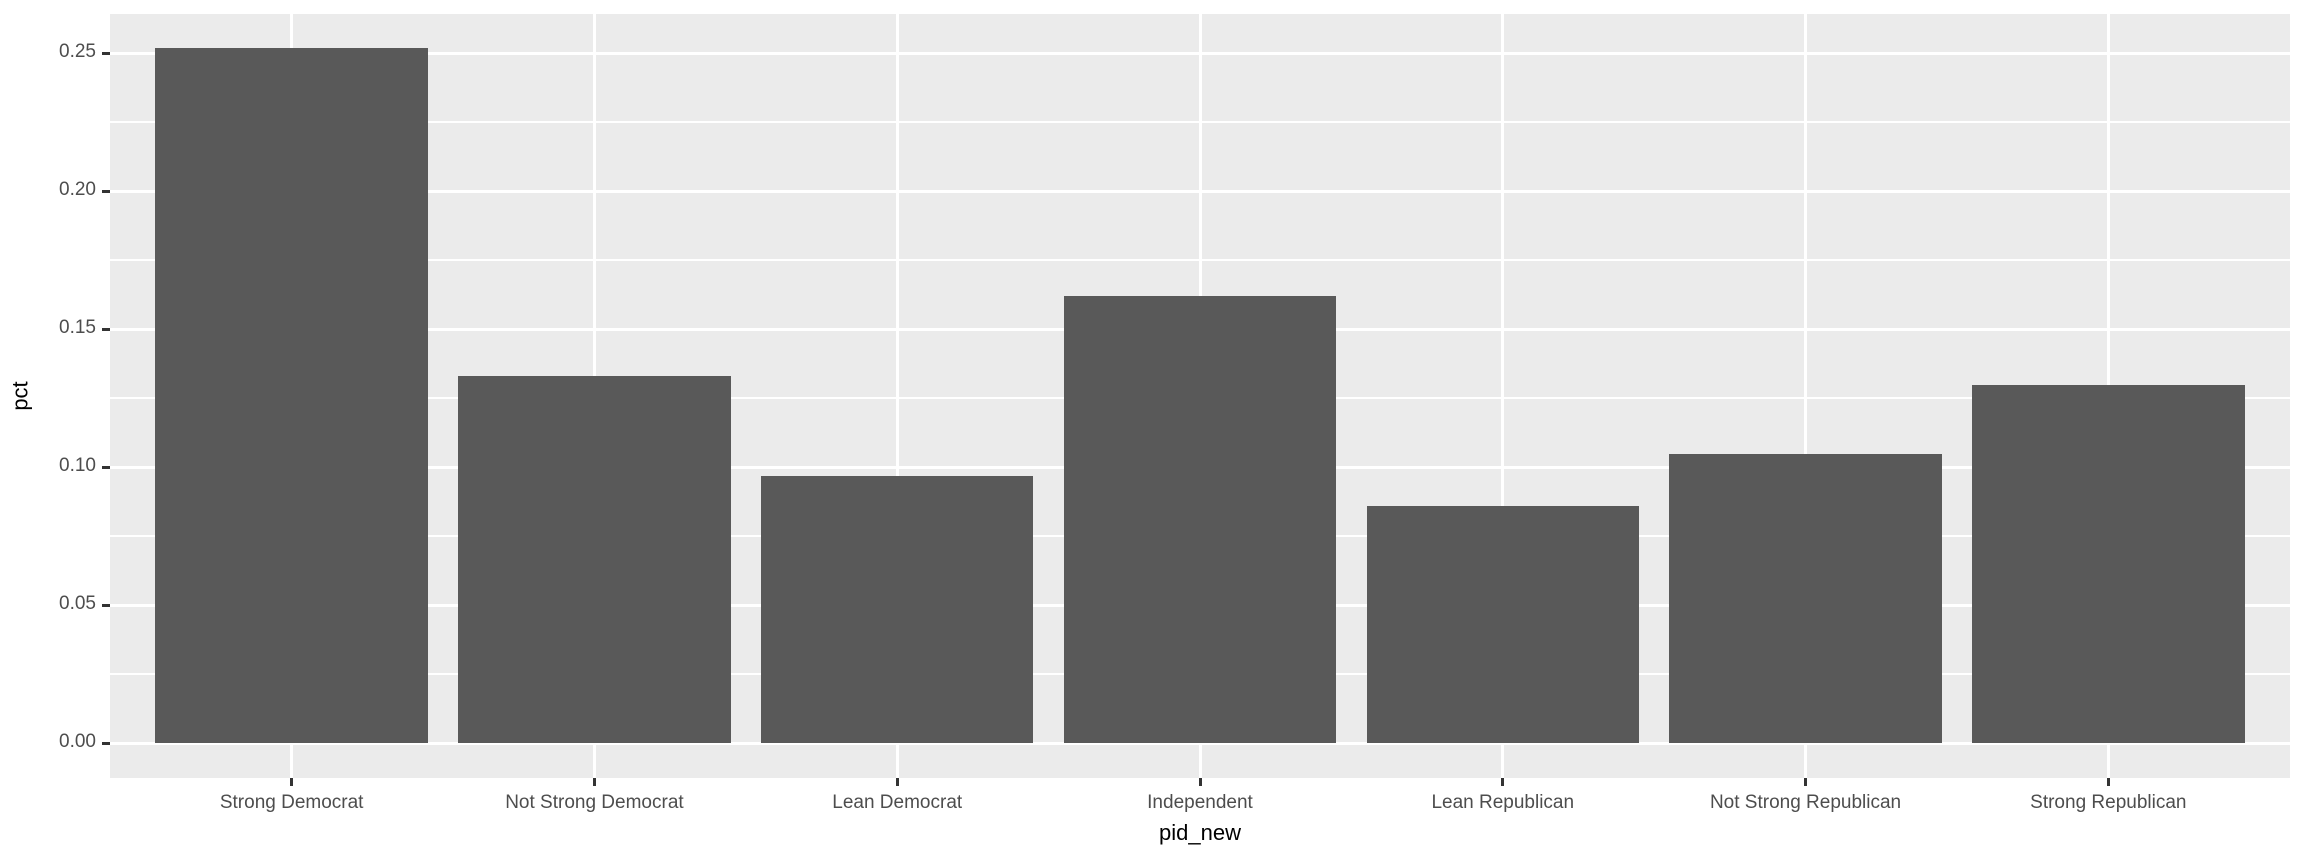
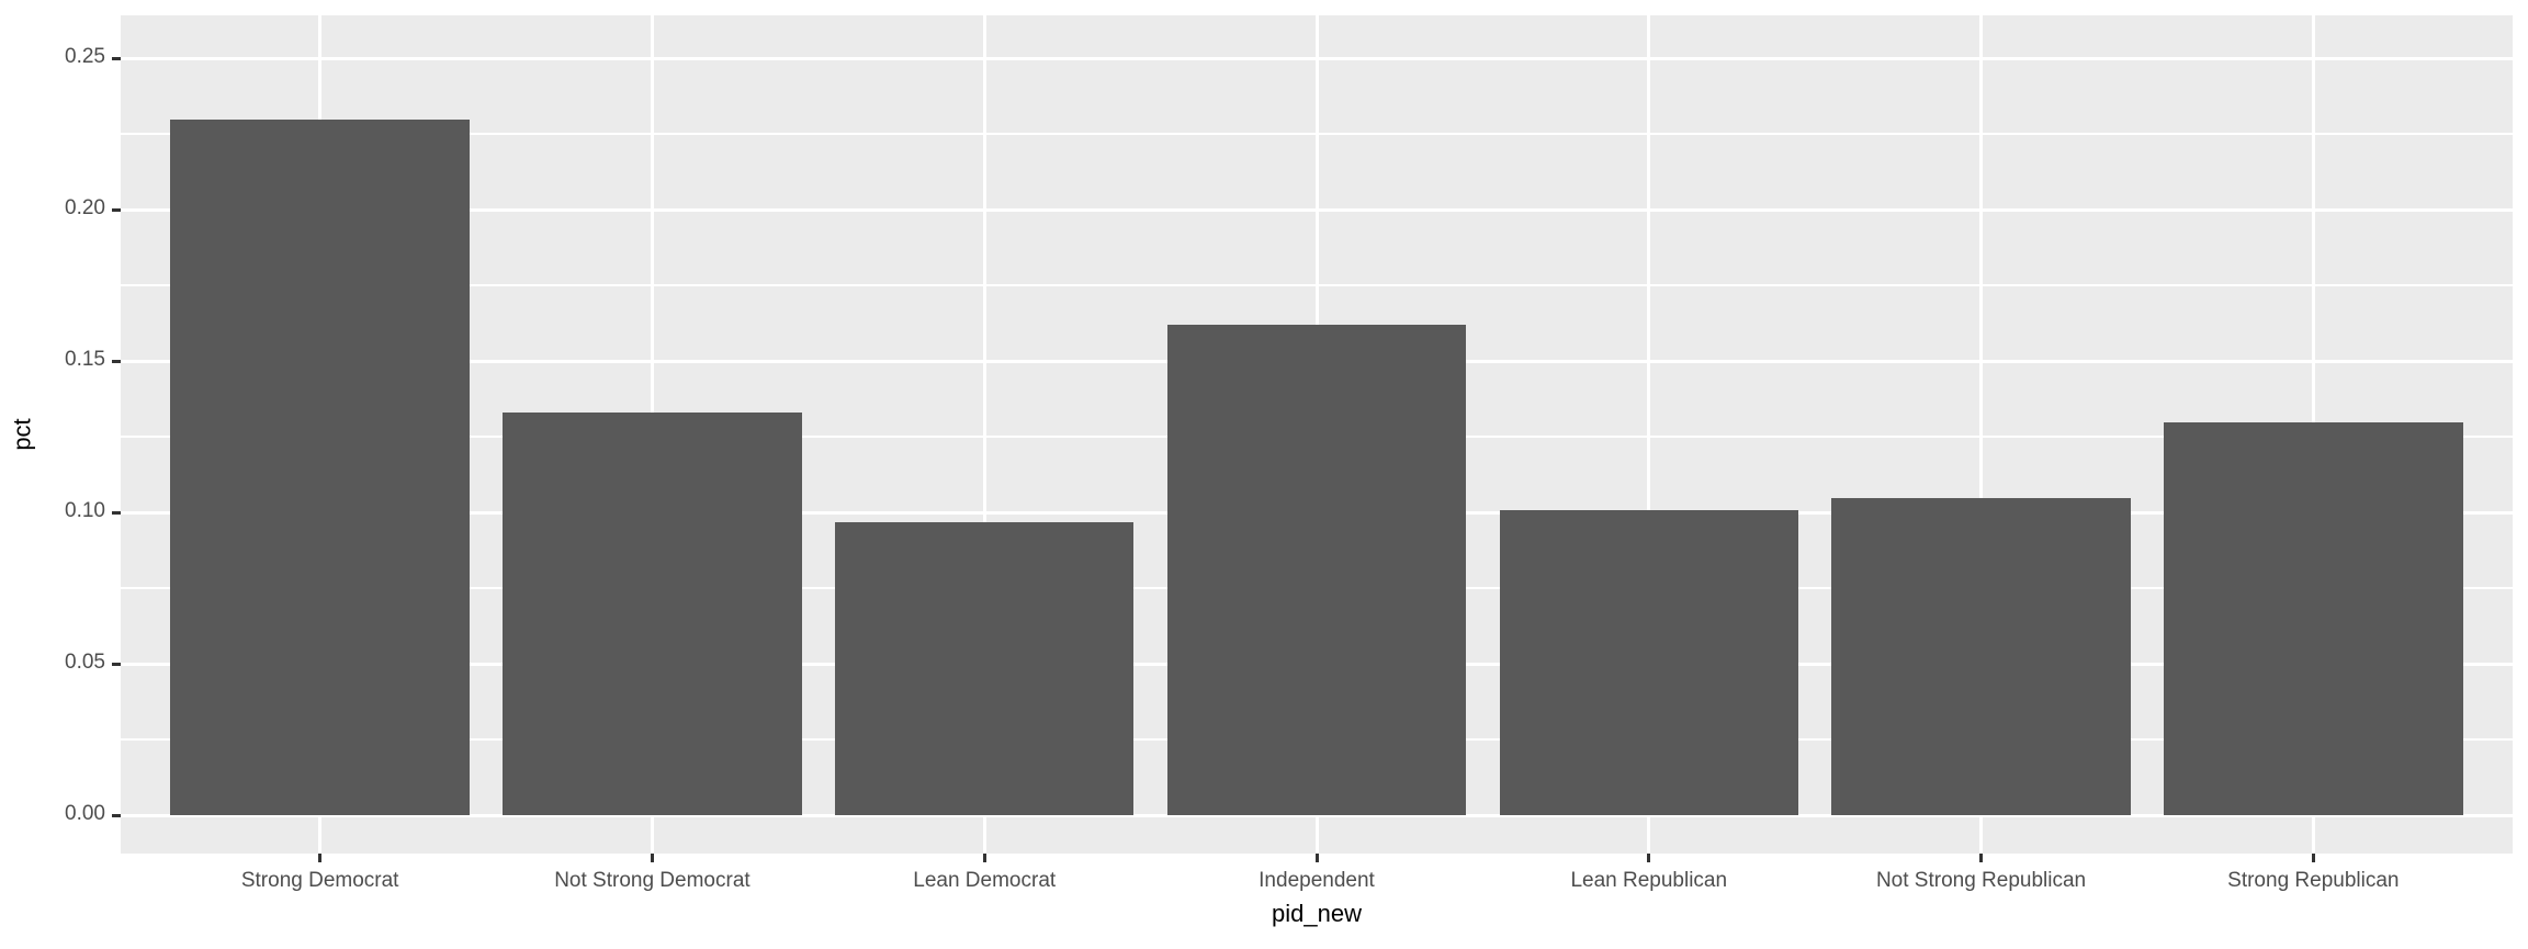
Strong Democrat: 0.252 -> 0.230
Lean Republican: 0.086 -> 0.101
